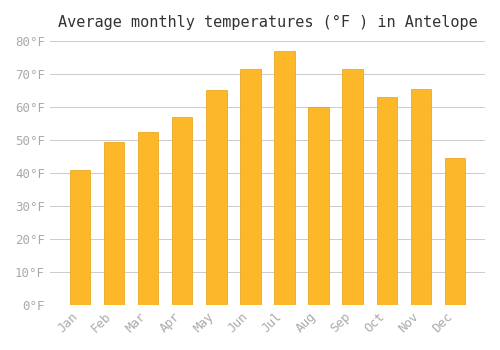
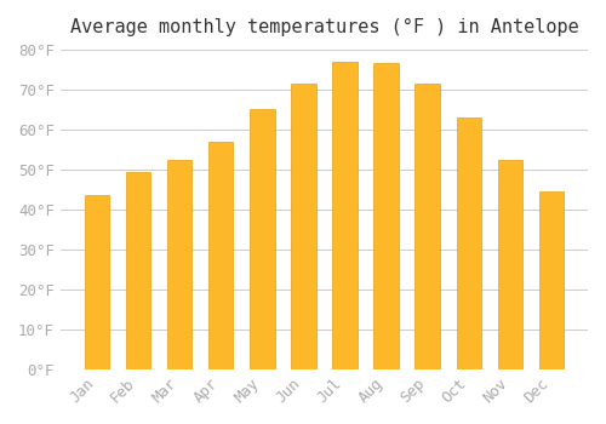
Jan: 41.0°F -> 43.5°F
Aug: 60.0°F -> 76.5°F
Nov: 65.5°F -> 52.5°F
